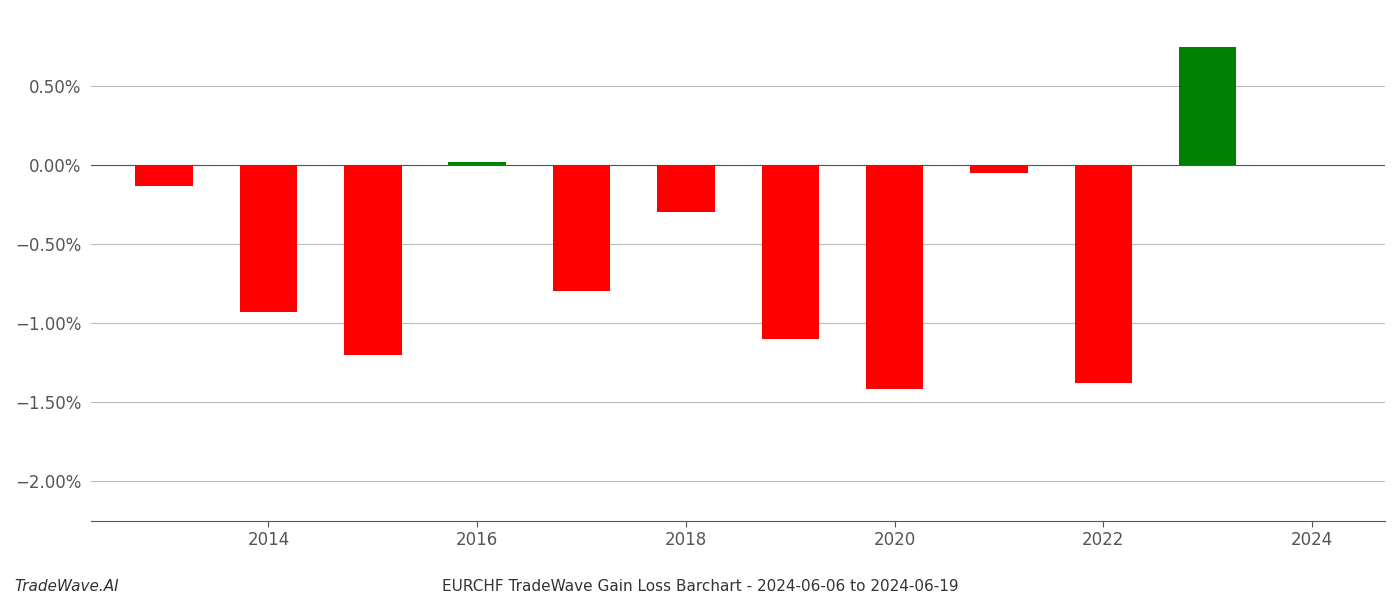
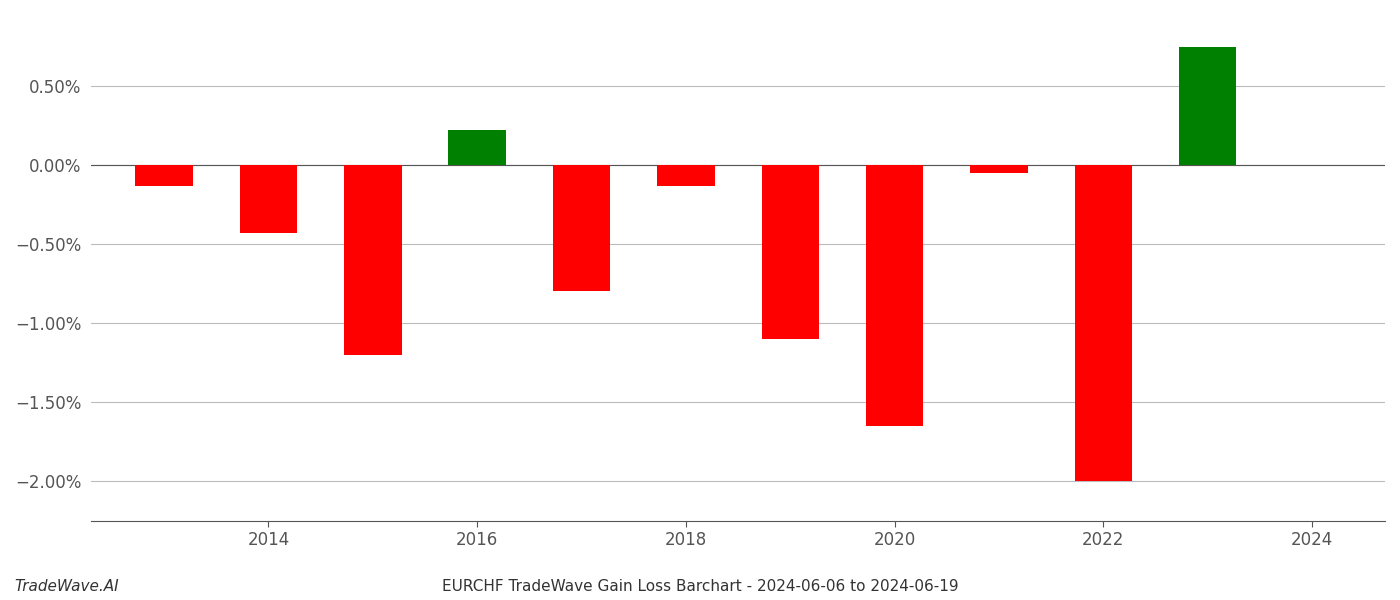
2014: -0.93% -> -0.43%
2016: 0.02% -> 0.22%
2018: -0.30% -> -0.13%
2020: -1.42% -> -1.65%
2022: -1.38% -> -2.00%
